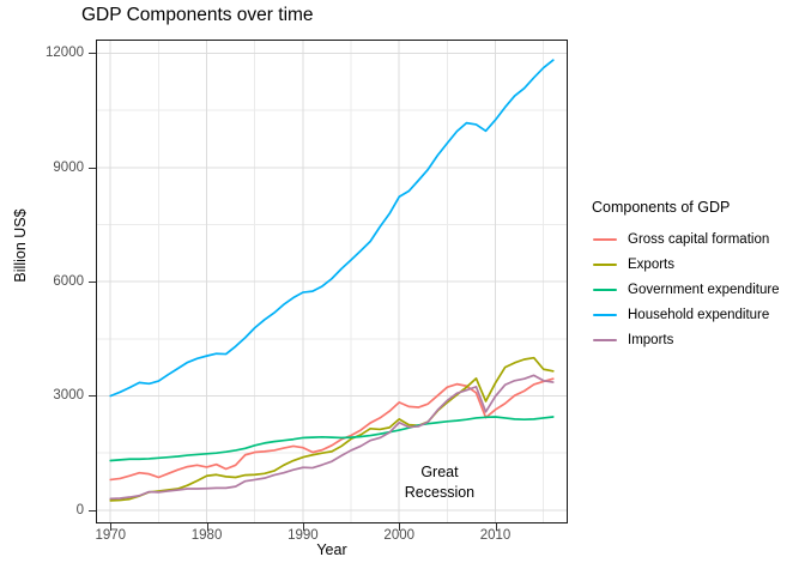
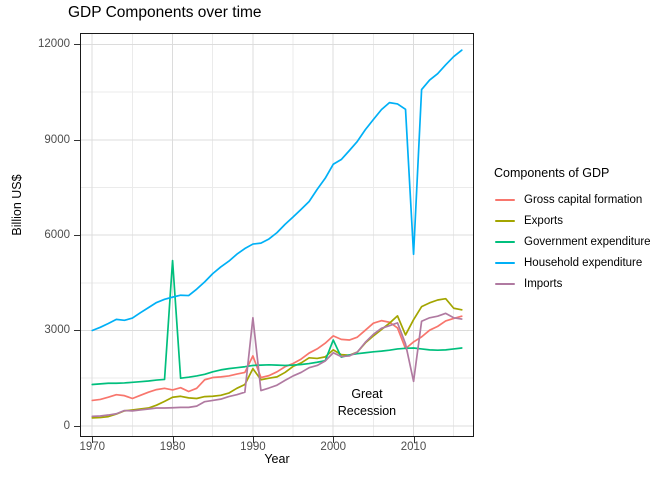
Government expenditure/1980: 1500 -> 5200
Gross capital formation/1990: 1600 -> 2200
Exports/1990: 1400 -> 1800
Imports/1990: 1100 -> 3400
Government expenditure/2000: 2100 -> 2700
Household expenditure/2010: 10200 -> 5400
Imports/2010: 3000 -> 1400
